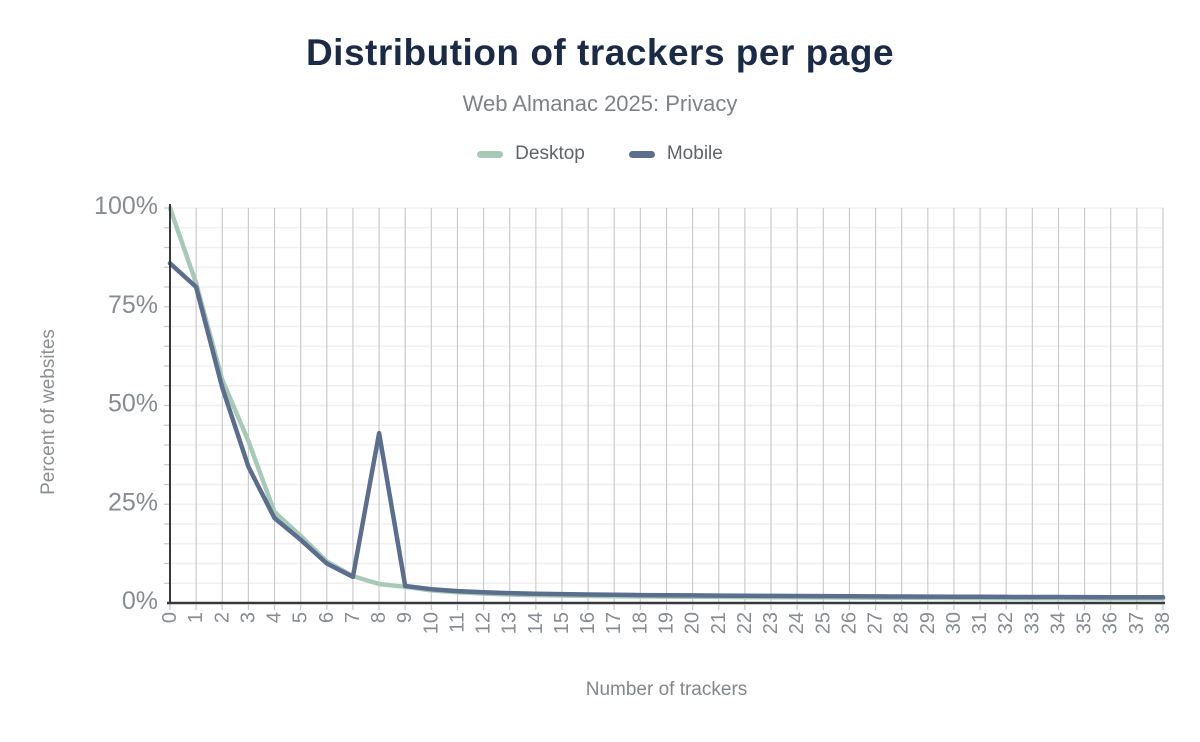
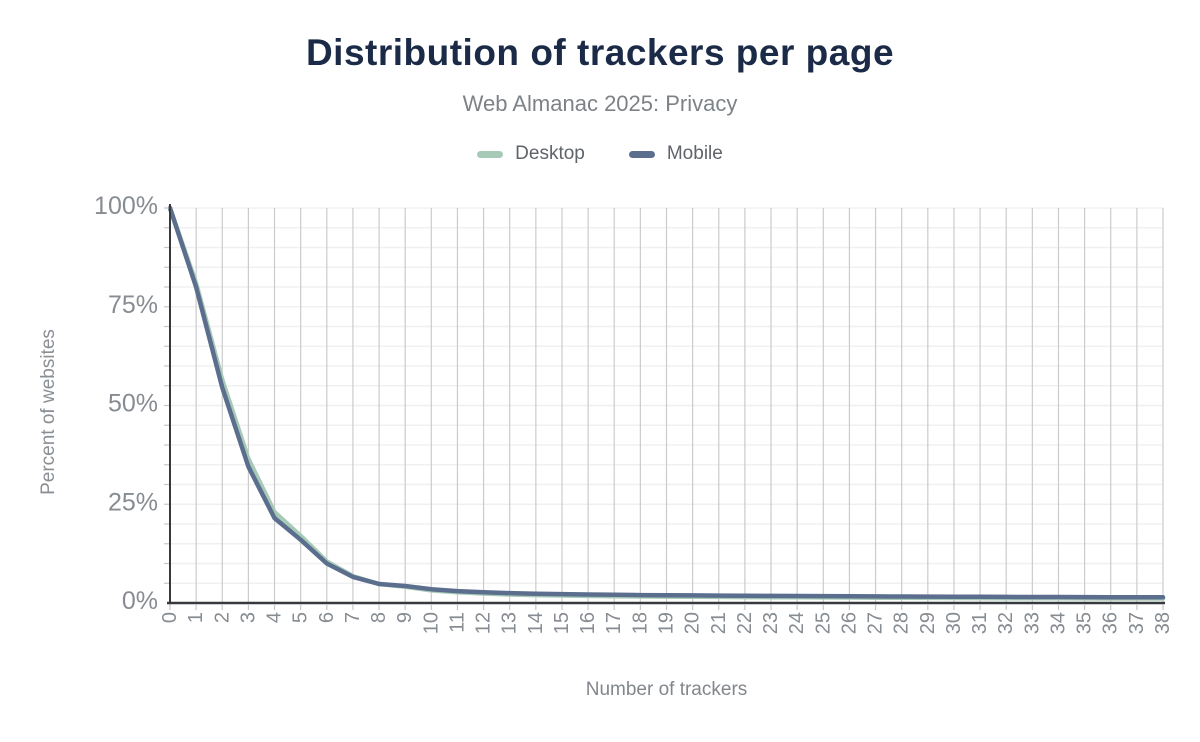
Mobile/0: 86% -> 100%
Desktop/3: 41% -> 36%
Mobile/8: 43% -> 5%
